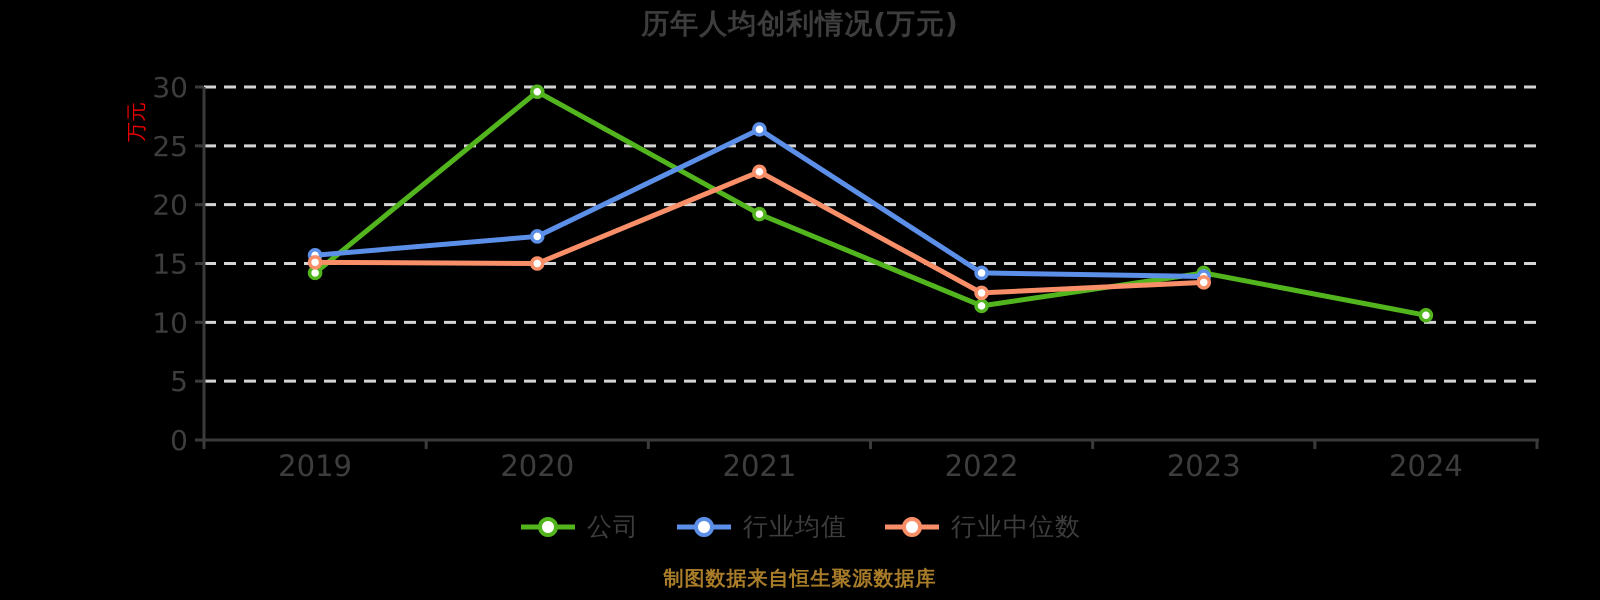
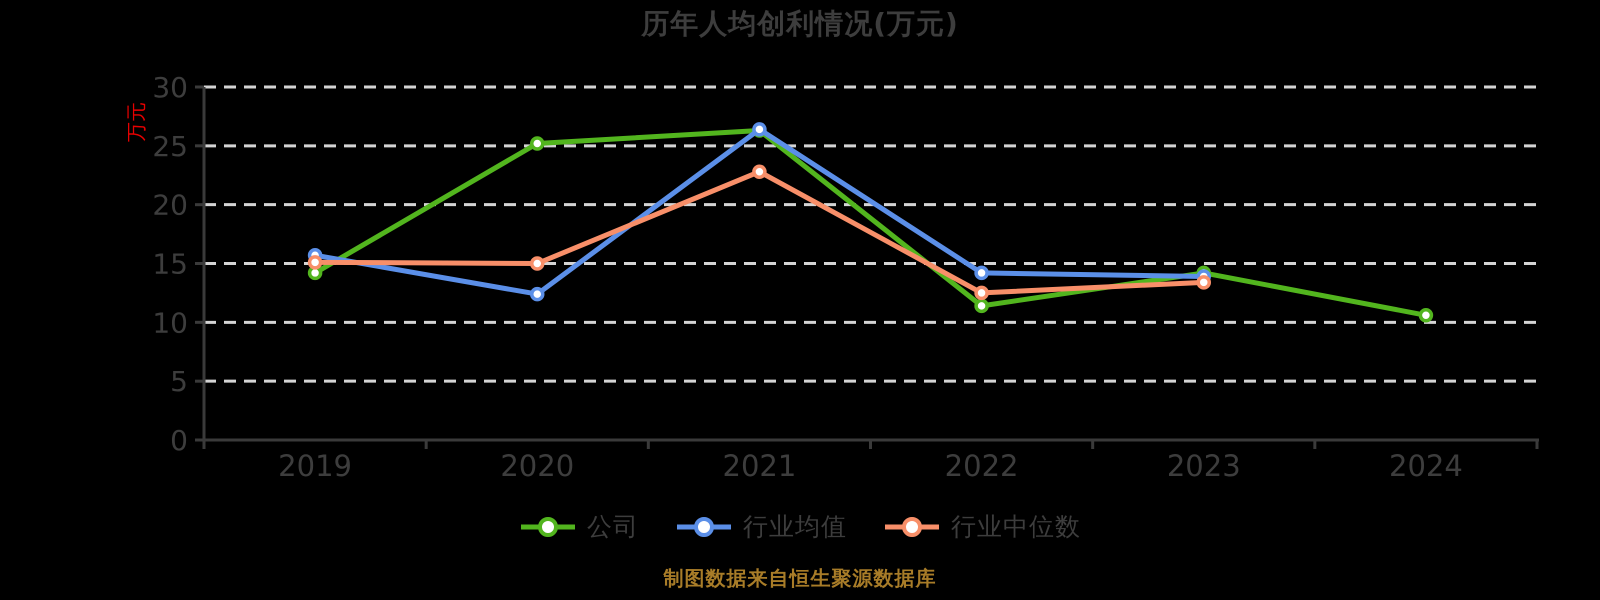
公司/2020: 29.6 -> 25.2
行业均值/2020: 17.3 -> 12.4
公司/2021: 19.2 -> 26.3
